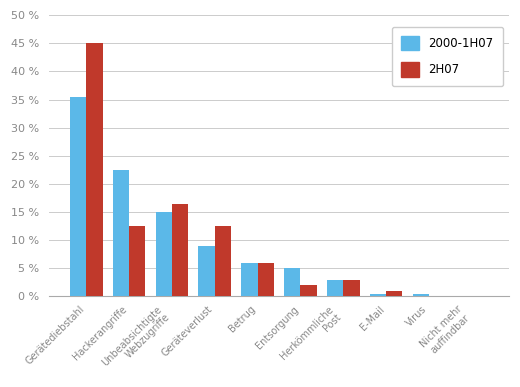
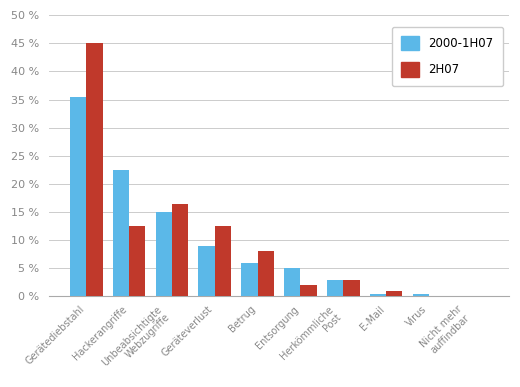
2H07/Betrug: 6.0 % -> 8.0 %
